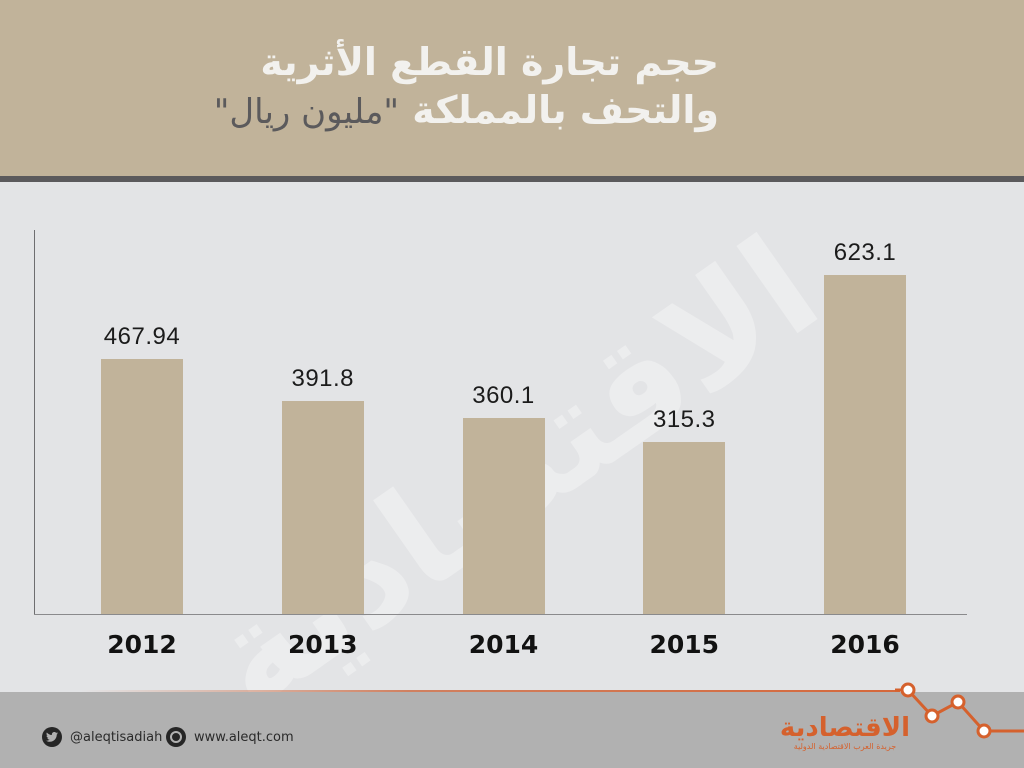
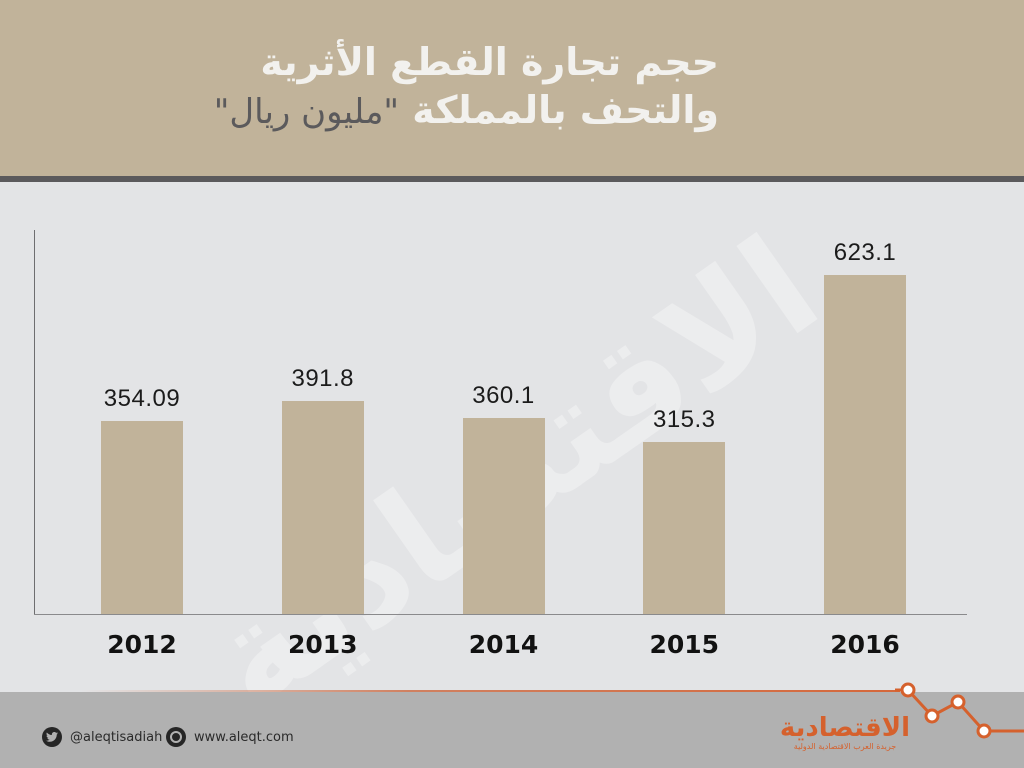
2012: 467.94 -> 354.09
